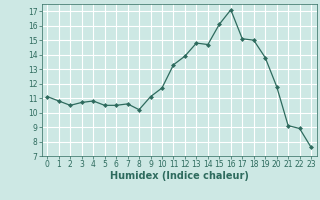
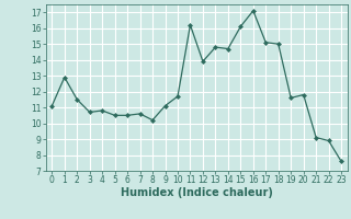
1: 10.8 -> 12.9
2: 10.5 -> 11.5
11: 13.3 -> 16.2
19: 13.8 -> 11.6
